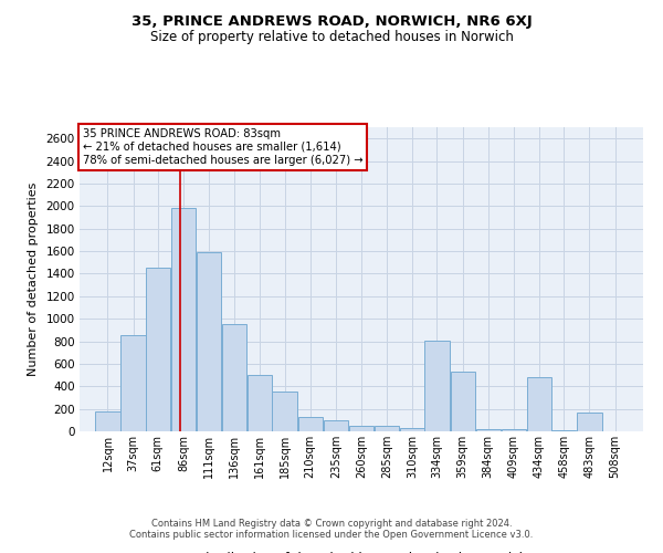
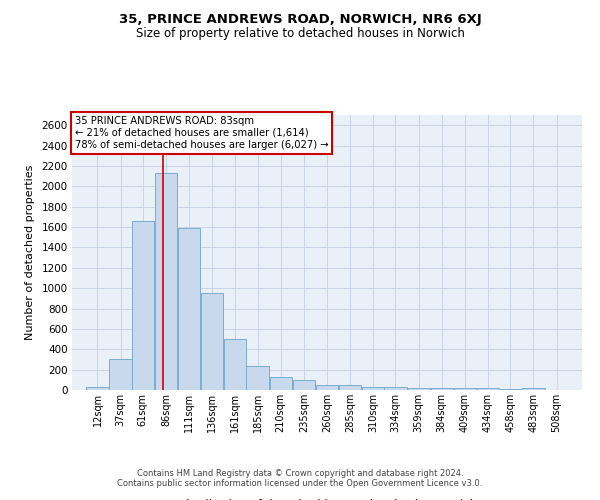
12sqm: 180 -> 20
37sqm: 850 -> 300
61sqm: 1450 -> 1660
86sqm: 1980 -> 2130
185sqm: 350 -> 240
334sqm: 810 -> 30
359sqm: 530 -> 20
434sqm: 480 -> 20
483sqm: 170 -> 20
